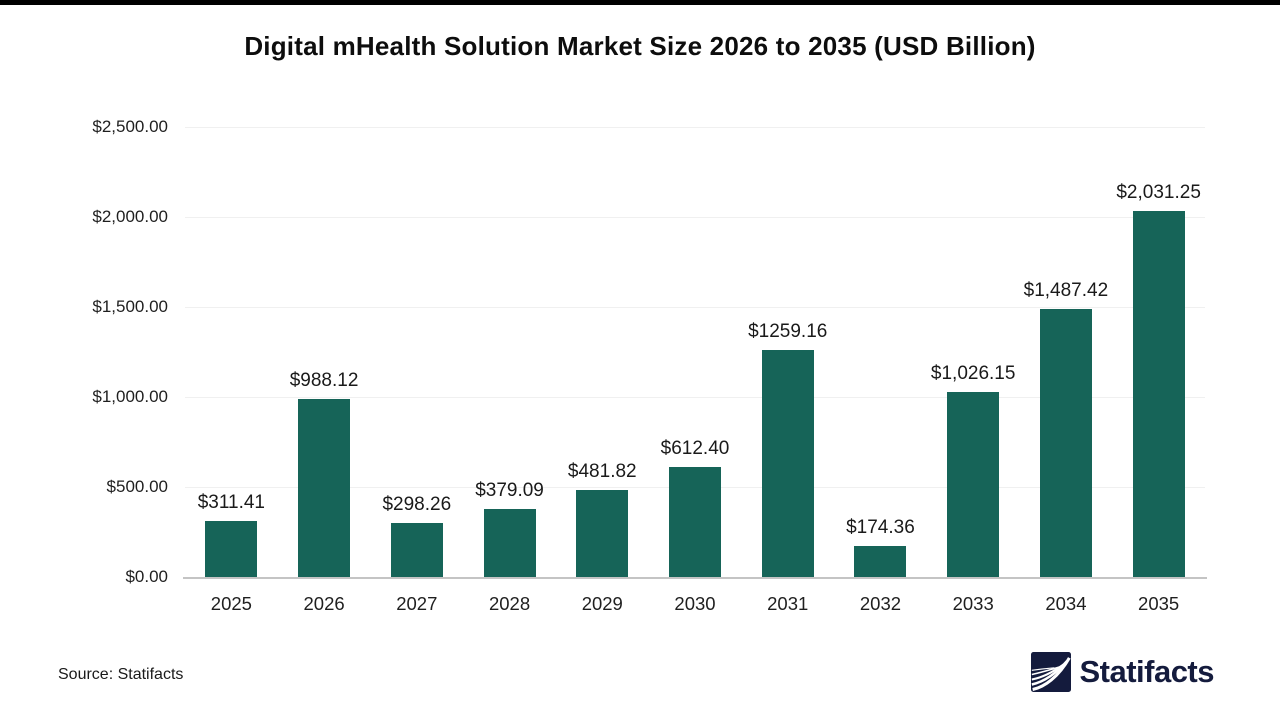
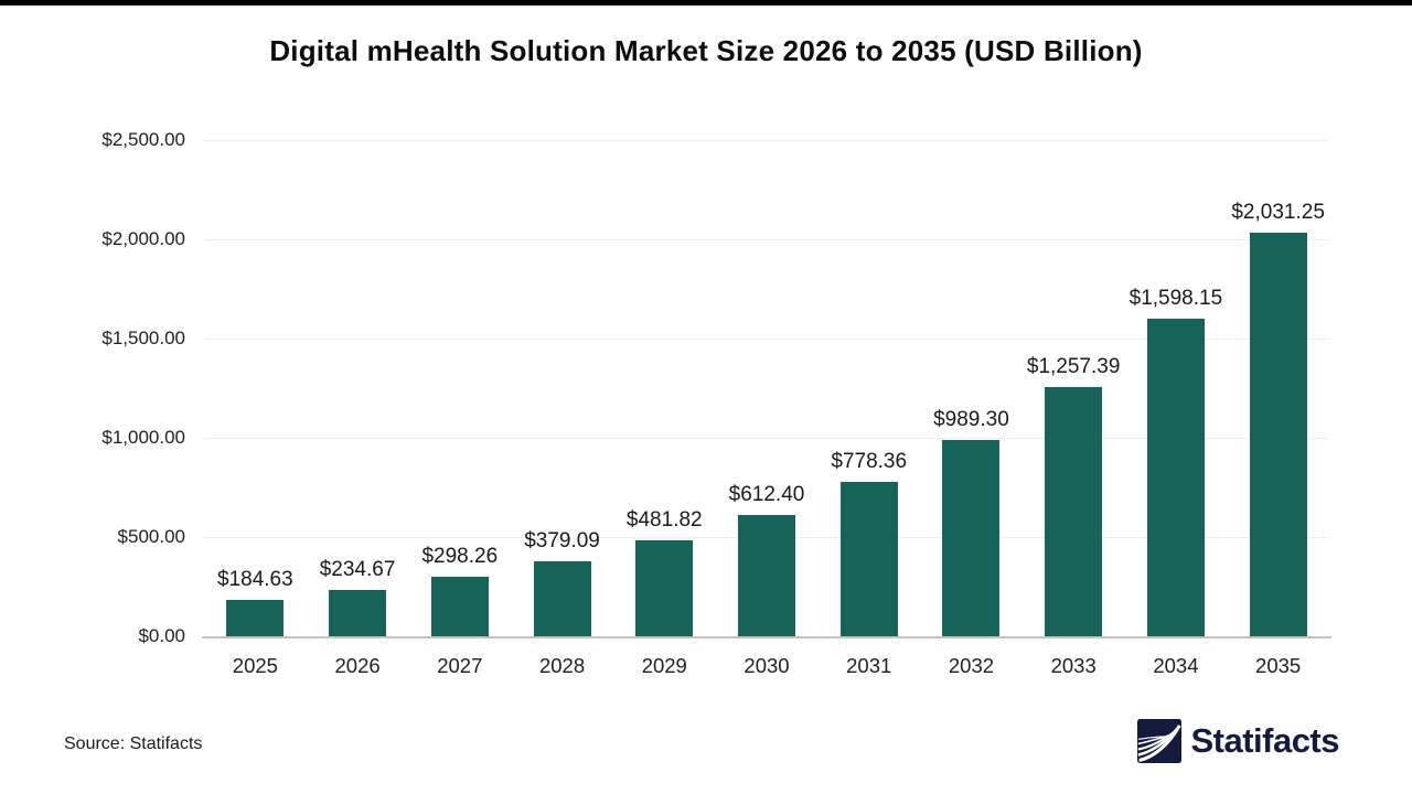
2025: $311.41 -> $184.63
2026: $988.12 -> $234.67
2031: $1259.16 -> $778.36
2032: $174.36 -> $989.30
2033: $1,026.15 -> $1,257.39
2034: $1,487.42 -> $1,598.15
